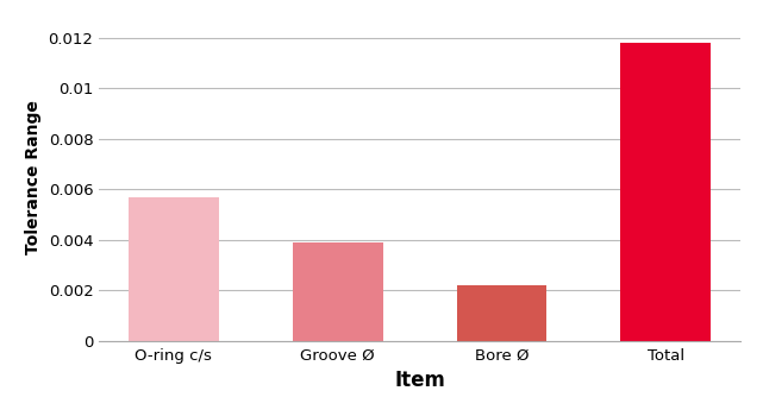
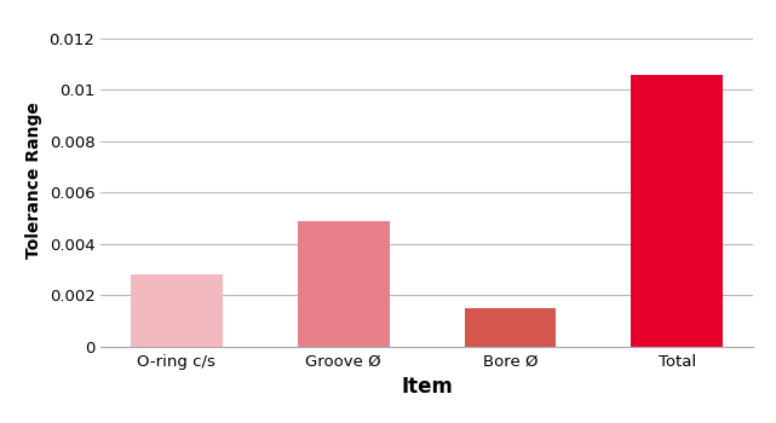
O-ring c/s: 0.0057 -> 0.0028
Groove Ø: 0.0039 -> 0.0049
Bore Ø: 0.0022 -> 0.0015
Total: 0.0118 -> 0.0106
